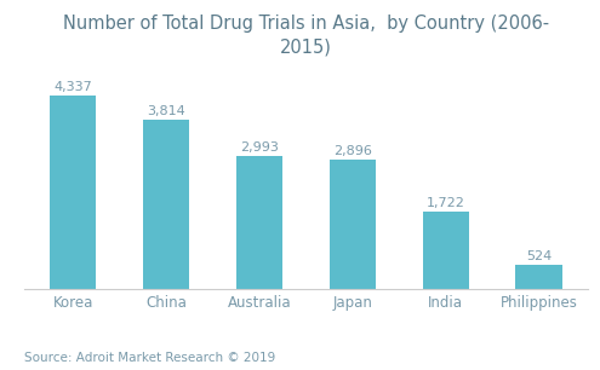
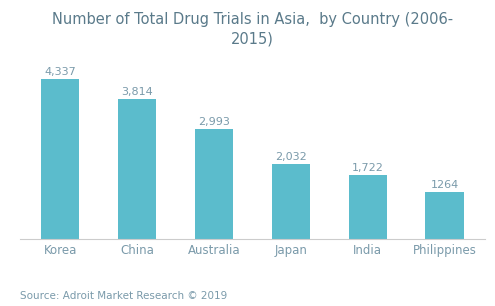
Japan: 2,896 -> 2,032
Philippines: 524 -> 1264
